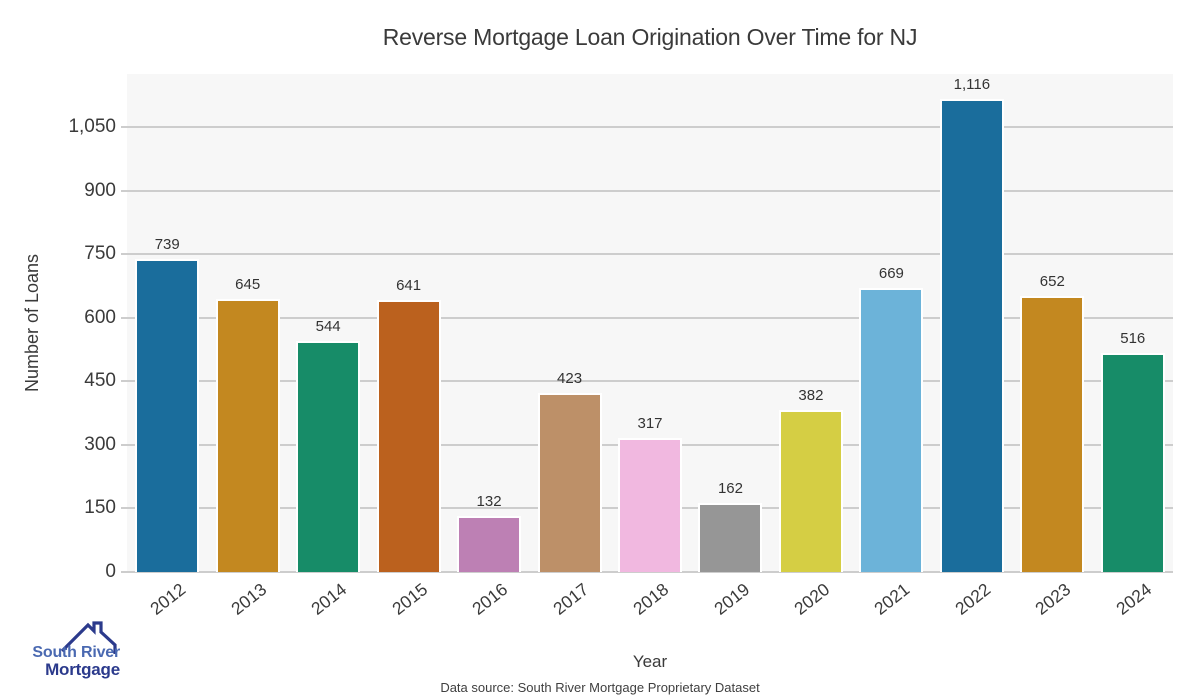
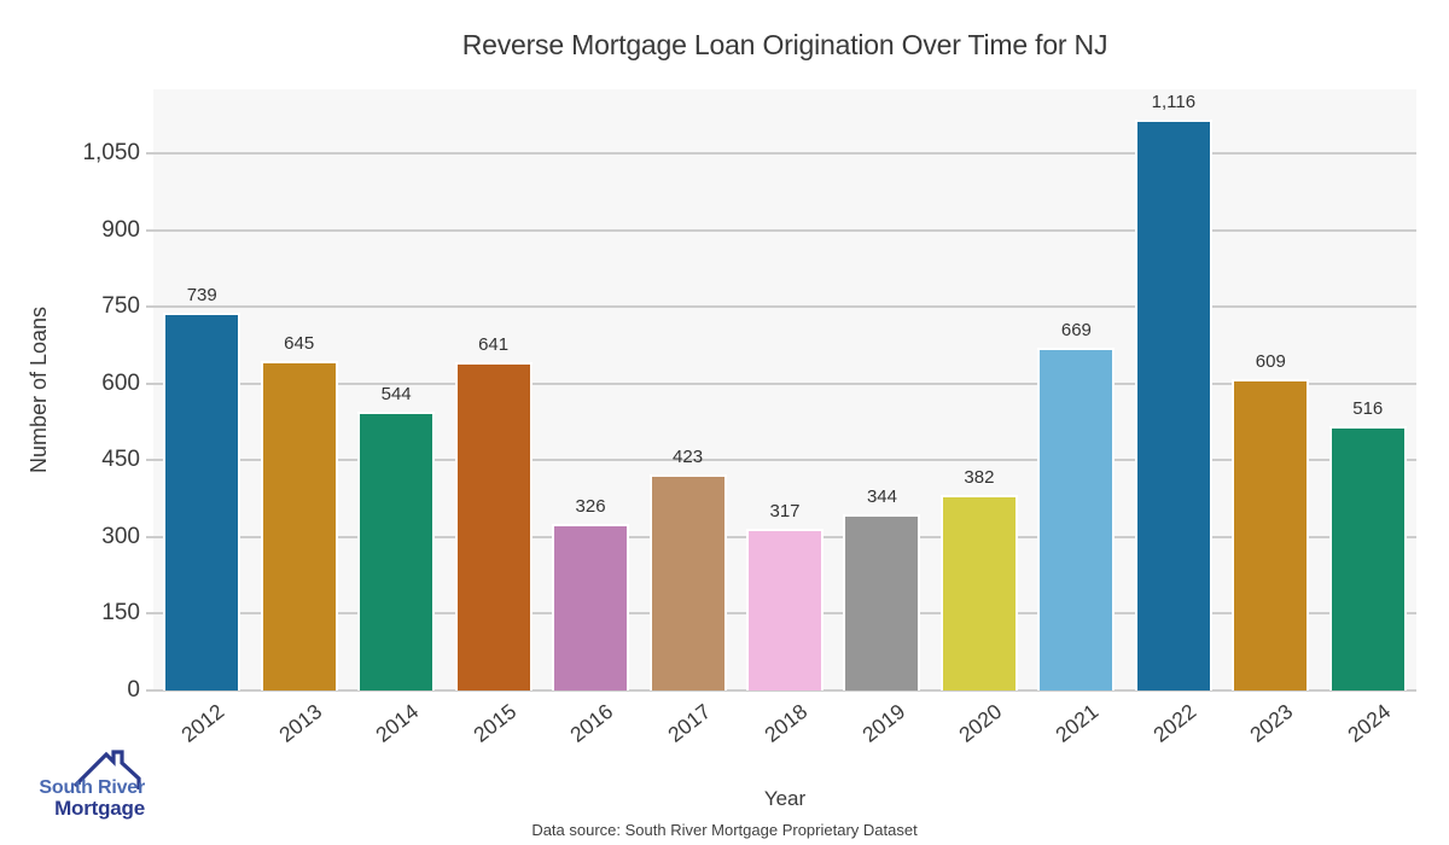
2016: 132 -> 326
2019: 162 -> 344
2023: 652 -> 609
